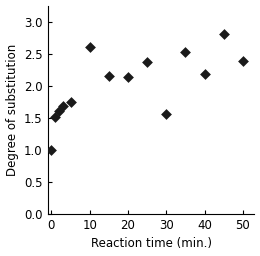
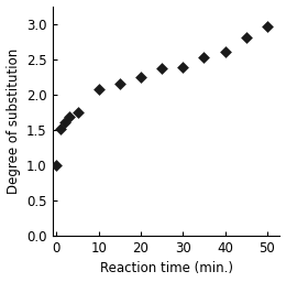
10: 2.60 -> 2.07
20: 2.14 -> 2.25
30: 1.56 -> 2.38
40: 2.18 -> 2.60
50: 2.38 -> 2.97
